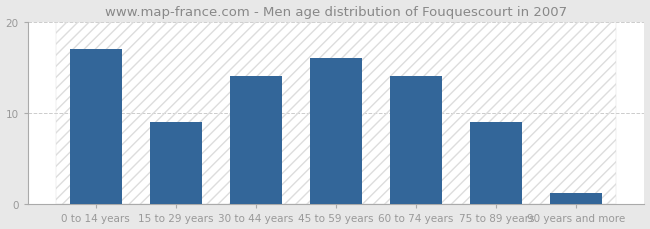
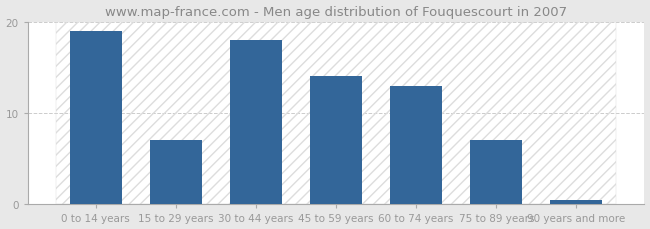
0 to 14 years: 17.0 -> 19.0
15 to 29 years: 9.0 -> 7.0
30 to 44 years: 14.0 -> 18.0
45 to 59 years: 16.0 -> 14.0
60 to 74 years: 14.0 -> 13.0
75 to 89 years: 9.0 -> 7.0
90 years and more: 1.2 -> 0.5
